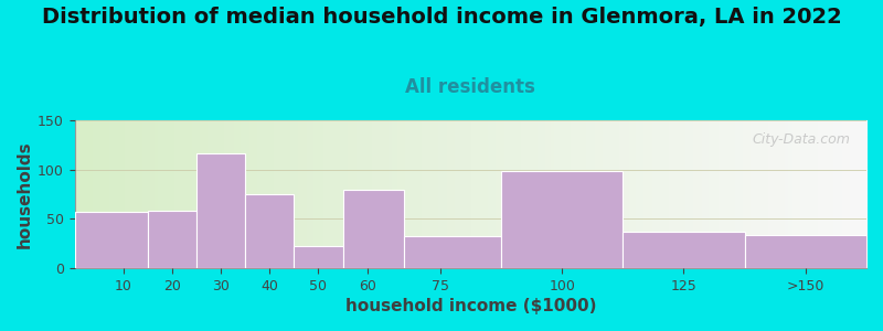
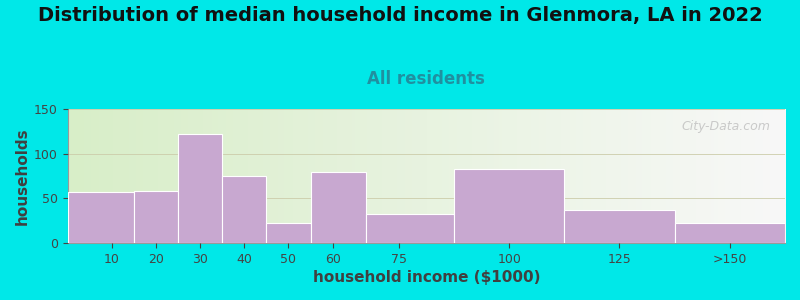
30: 116 -> 122
100: 98 -> 83
>150: 34 -> 23
